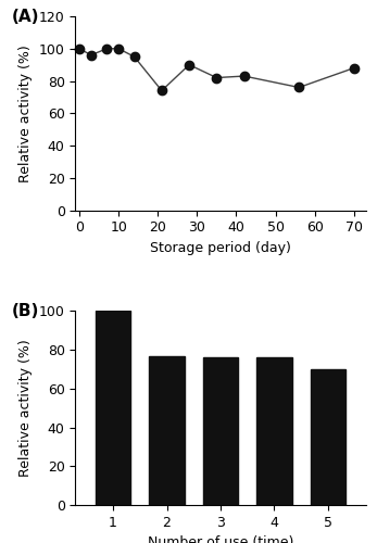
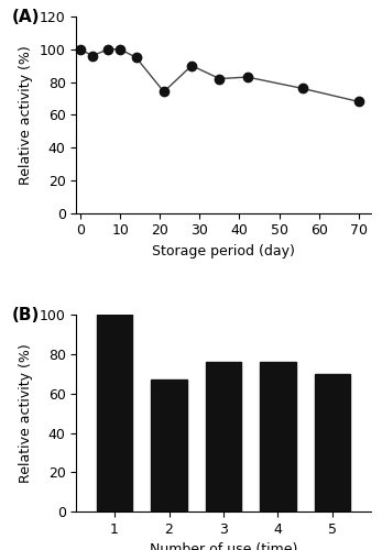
70: 88 -> 68
2: 77 -> 67
